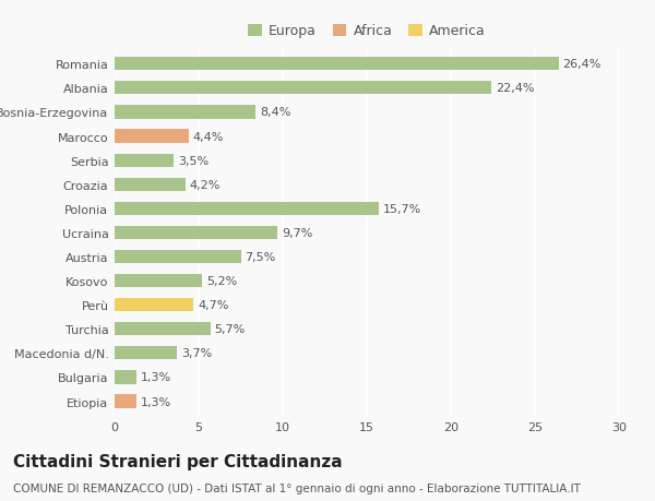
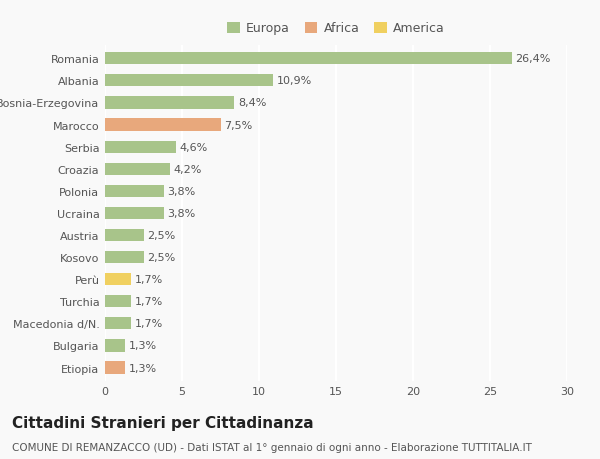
Albania: 22,4% -> 10,9%
Marocco: 4,4% -> 7,5%
Serbia: 3,5% -> 4,6%
Polonia: 15,7% -> 3,8%
Ucraina: 9,7% -> 3,8%
Austria: 7,5% -> 2,5%
Kosovo: 5,2% -> 2,5%
Perù: 4,7% -> 1,7%
Turchia: 5,7% -> 1,7%
Macedonia d/N.: 3,7% -> 1,7%
